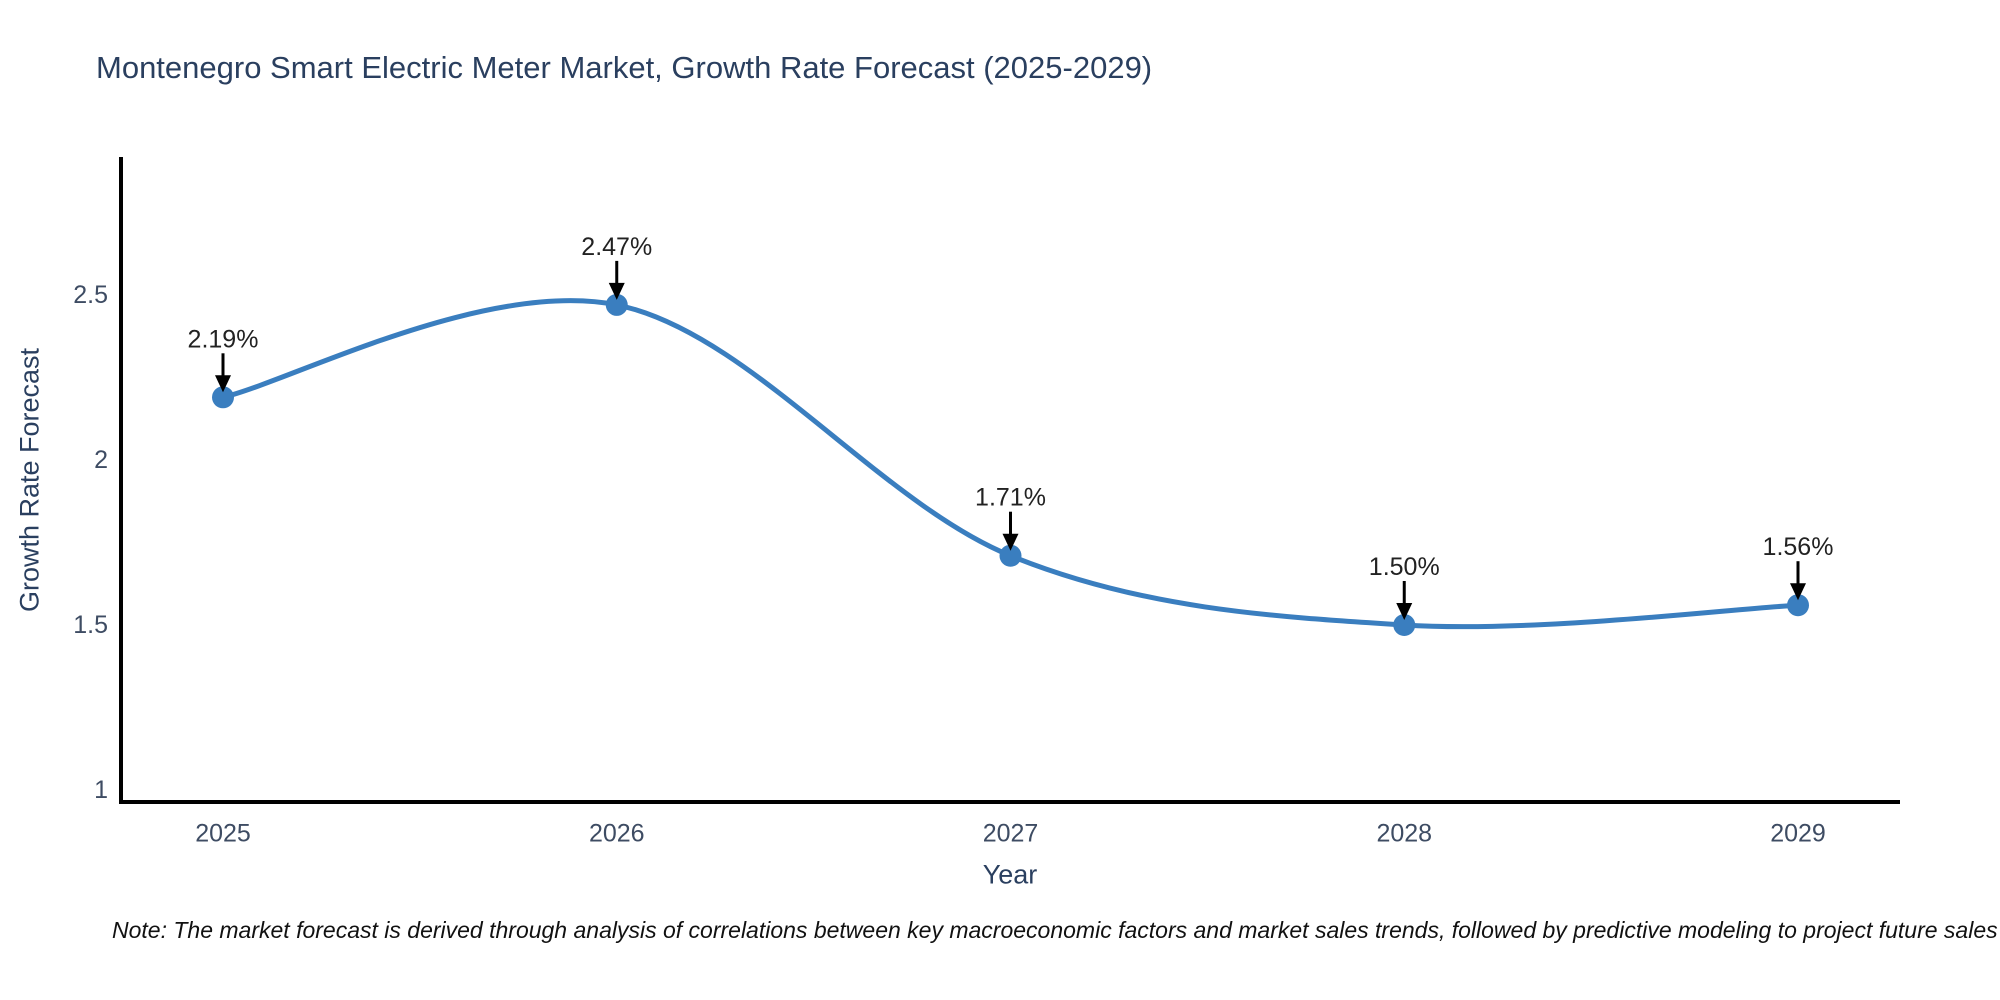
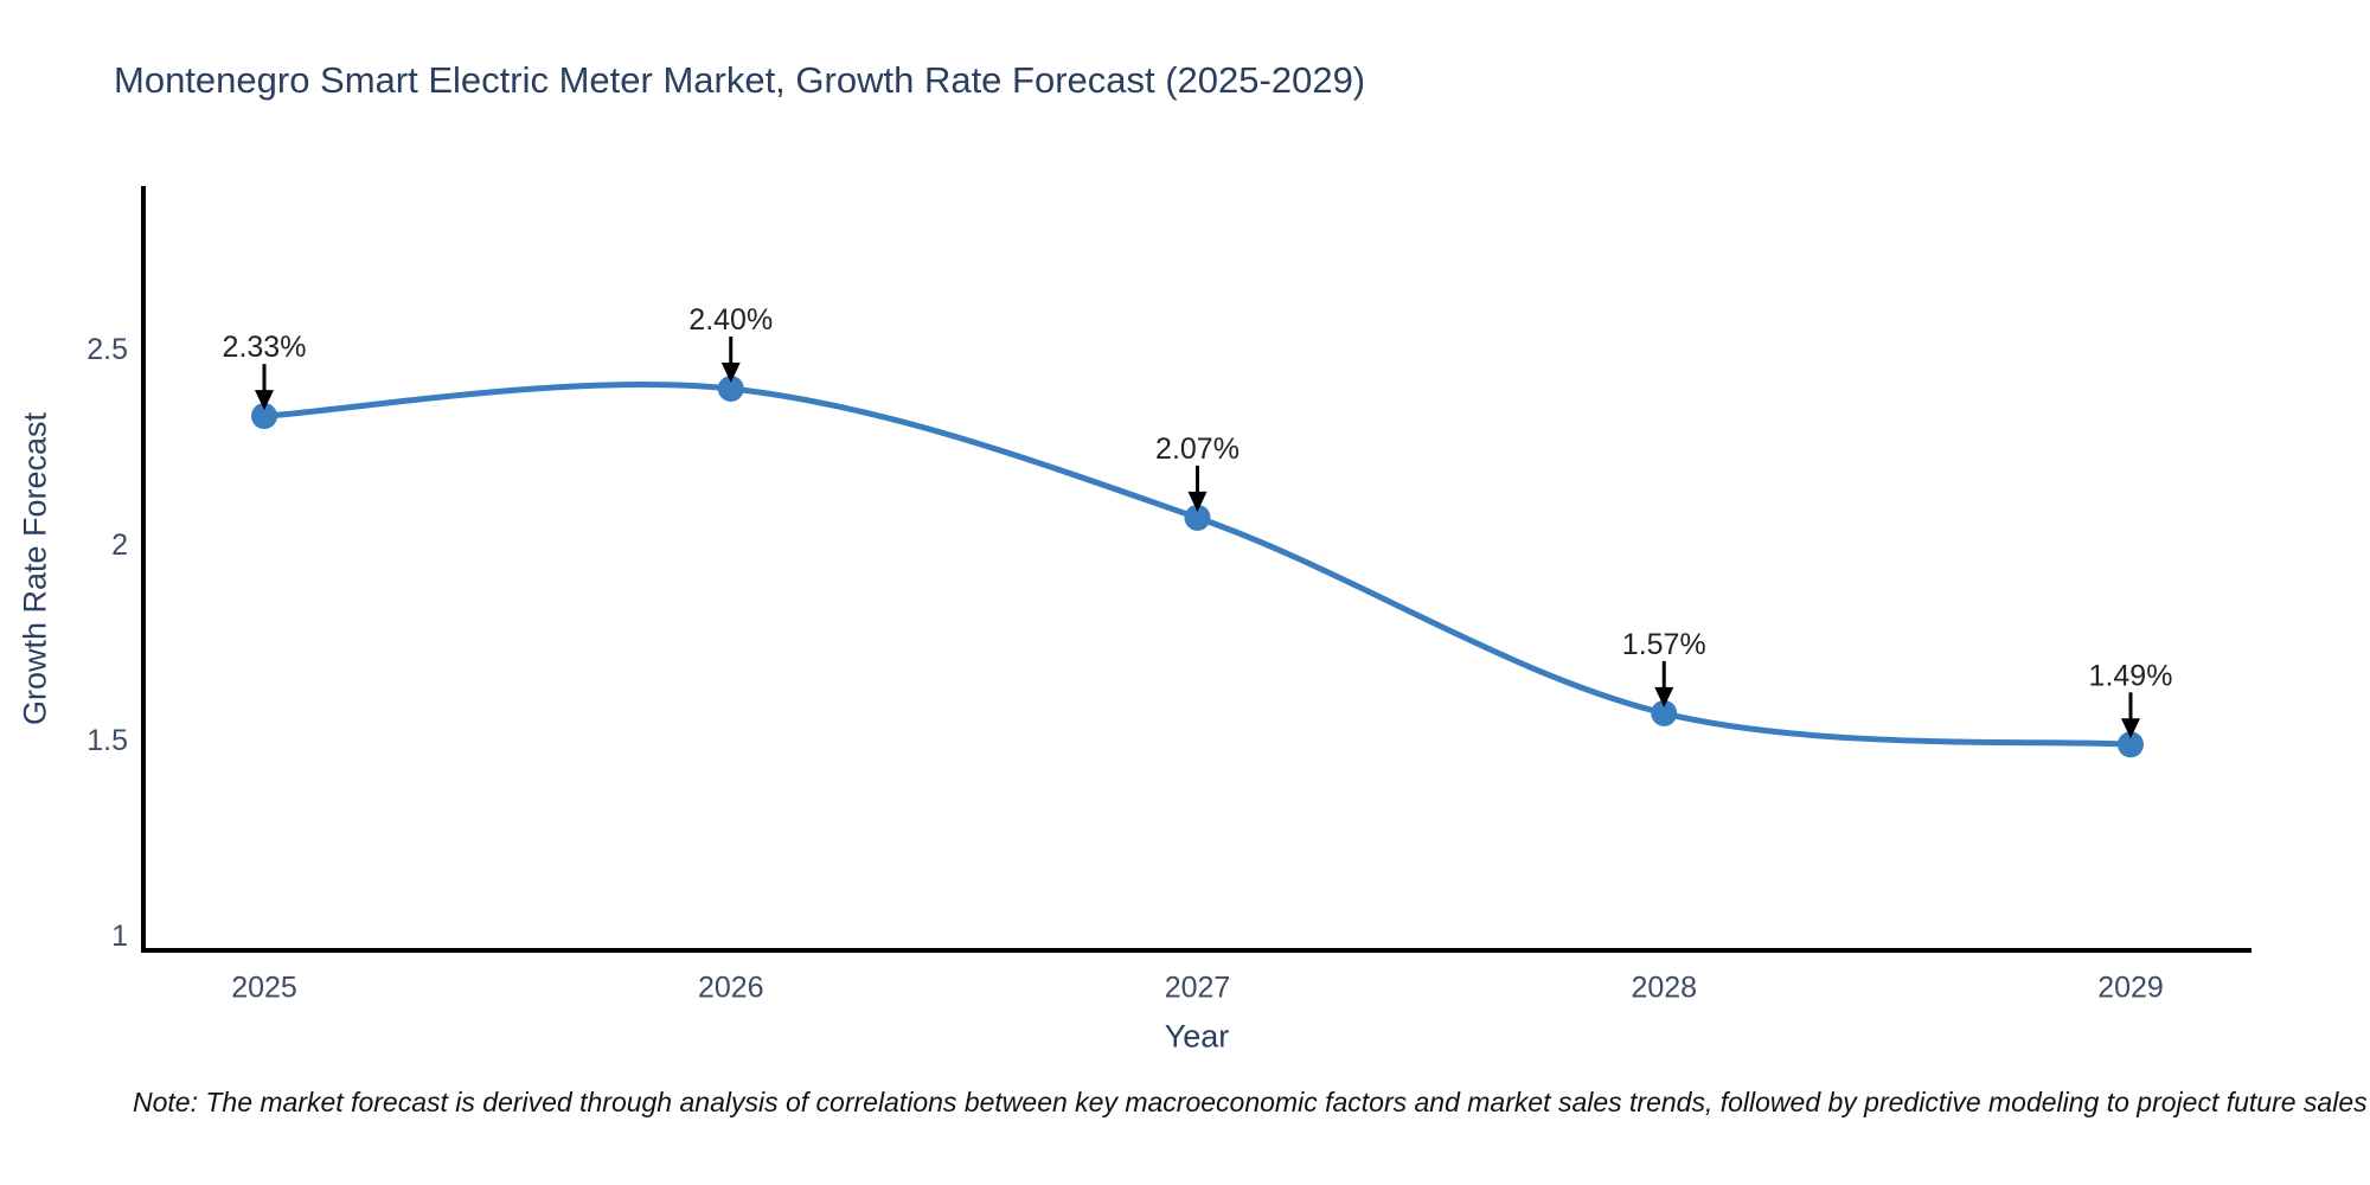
2025: 2.19% -> 2.33%
2026: 2.47% -> 2.40%
2027: 1.71% -> 2.07%
2028: 1.50% -> 1.57%
2029: 1.56% -> 1.49%
